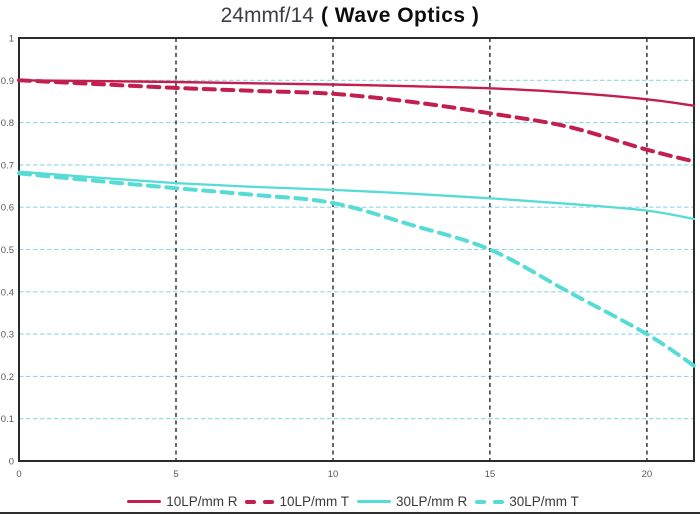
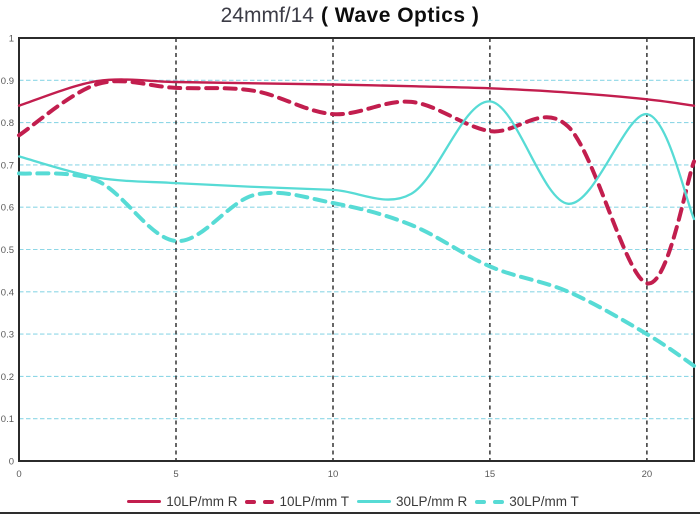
10LP/mm R/0: 0.90 -> 0.84
10LP/mm T/0: 0.90 -> 0.77
30LP/mm R/0: 0.68 -> 0.72
30LP/mm T/5: 0.65 -> 0.52
10LP/mm T/10: 0.87 -> 0.82
10LP/mm T/15: 0.82 -> 0.78
30LP/mm R/15: 0.62 -> 0.85
30LP/mm T/15: 0.50 -> 0.46
10LP/mm T/20: 0.74 -> 0.42
30LP/mm R/20: 0.59 -> 0.82
